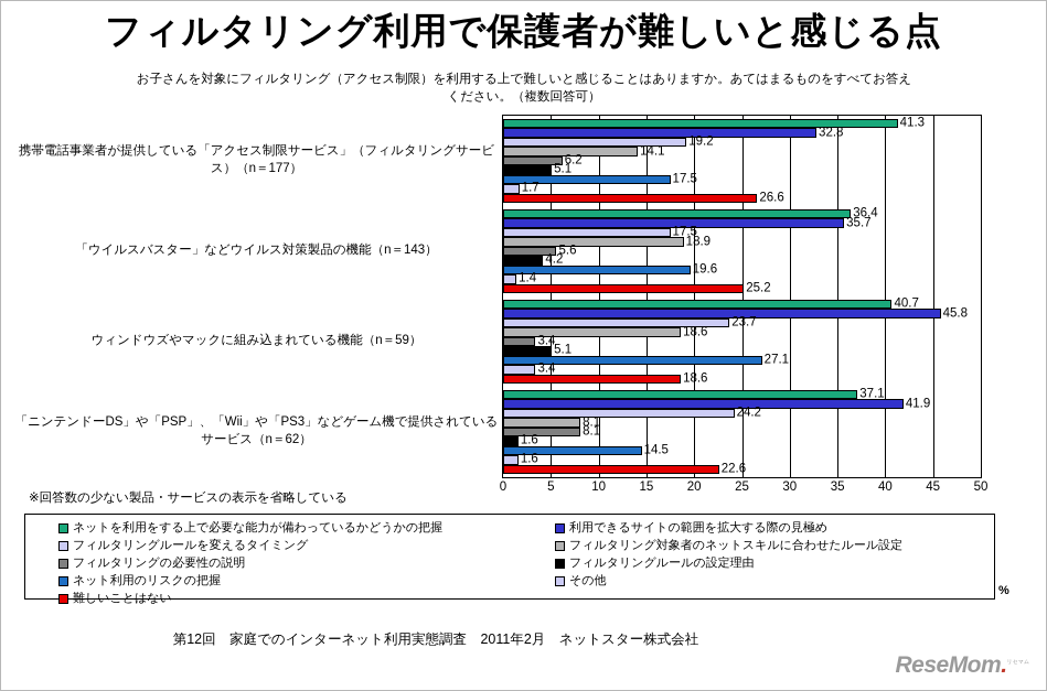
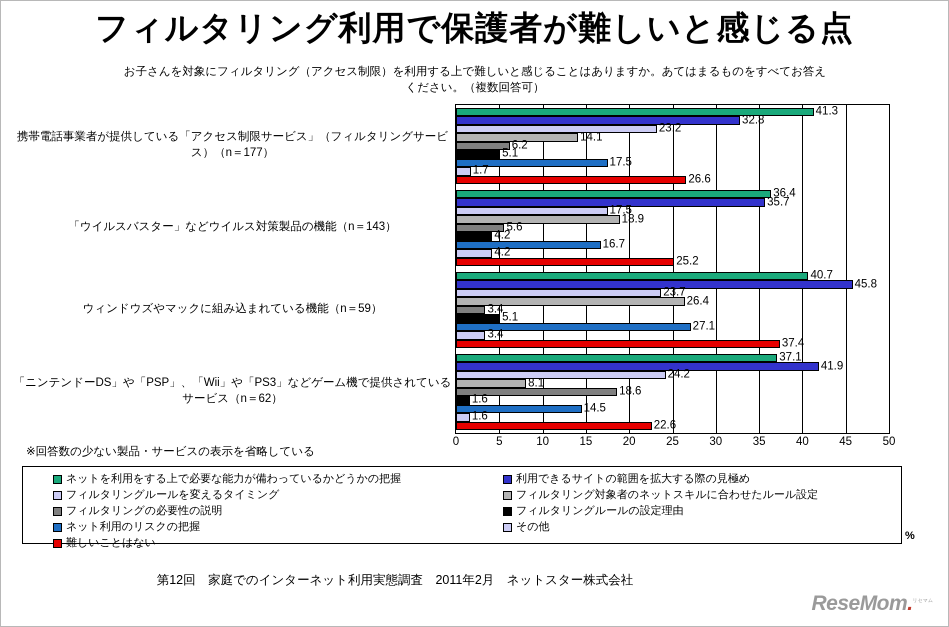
フィルタリングルールを変えるタイミング/携帯電話事業者が提供している「アクセス制限サービス」（フィルタリングサービス）（n＝177）: 19.2 -> 23.2
ネット利用のリスクの把握/「ウイルスバスター」などウイルス対策製品の機能（n＝143）: 19.6 -> 16.7
その他/「ウイルスバスター」などウイルス対策製品の機能（n＝143）: 1.4 -> 4.2
フィルタリング対象者のネットスキルに合わせたルール設定/ウィンドウズやマックに組み込まれている機能（n＝59）: 18.6 -> 26.4
難しいことはない/ウィンドウズやマックに組み込まれている機能（n＝59）: 18.6 -> 37.4
フィルタリングの必要性の説明/「ニンテンドーDS」や「PSP」、「Wii」や「PS3」などゲーム機で提供されているサービス（n＝62）: 8.1 -> 18.6
